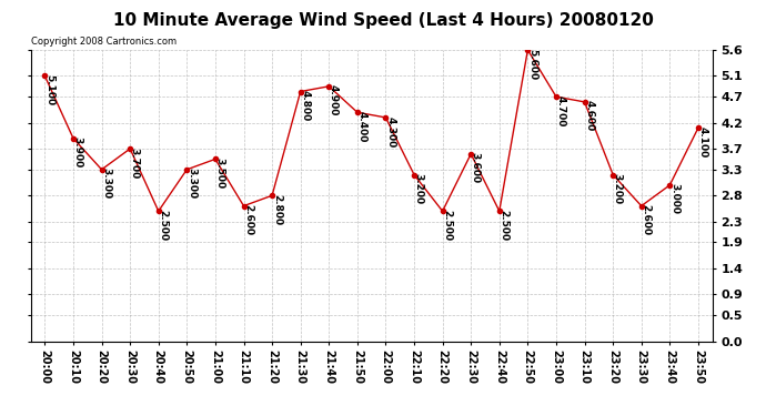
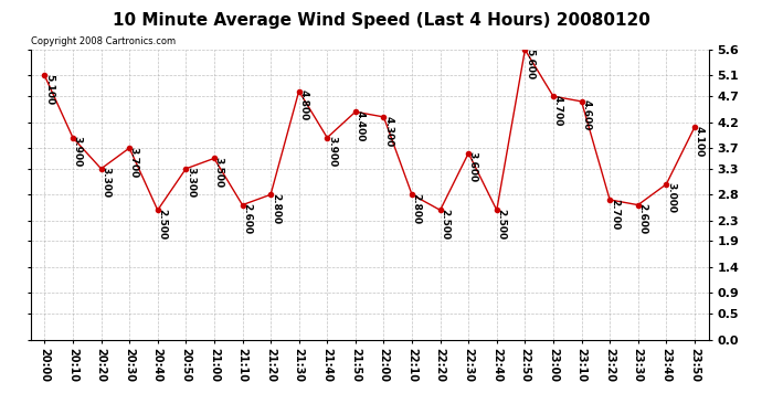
21:40: 4.900 -> 3.900
22:10: 3.200 -> 2.800
23:20: 3.200 -> 2.700
